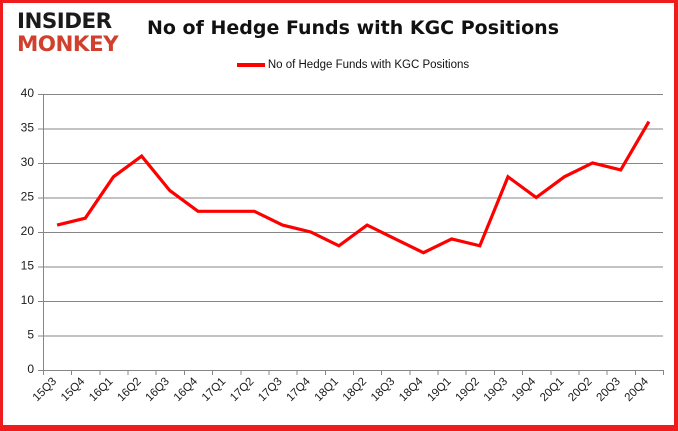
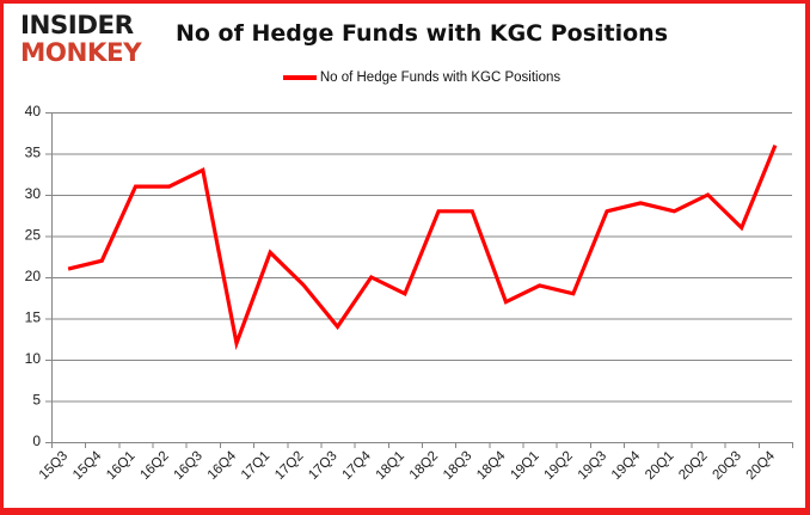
16Q1: 28 -> 31
16Q3: 26 -> 33
16Q4: 23 -> 12
17Q2: 23 -> 19
17Q3: 21 -> 14
18Q2: 21 -> 28
18Q3: 19 -> 28
19Q4: 25 -> 29
20Q3: 29 -> 26
